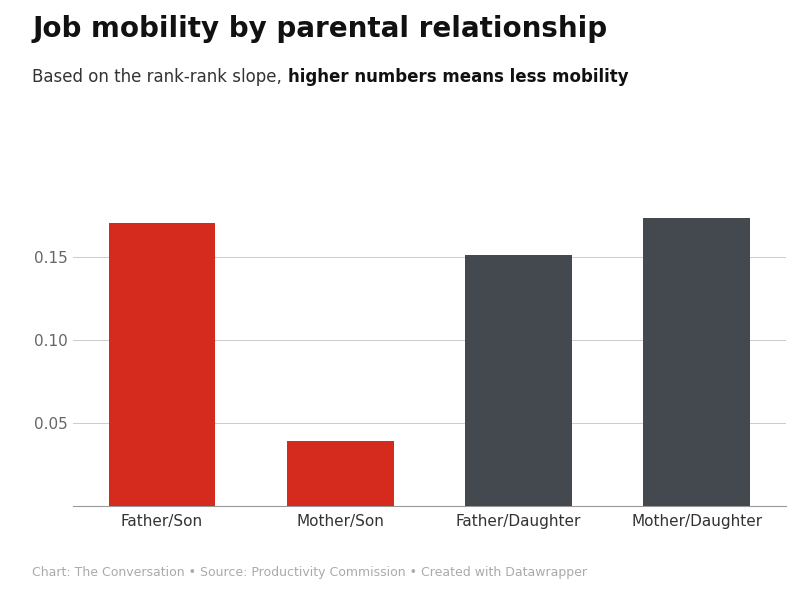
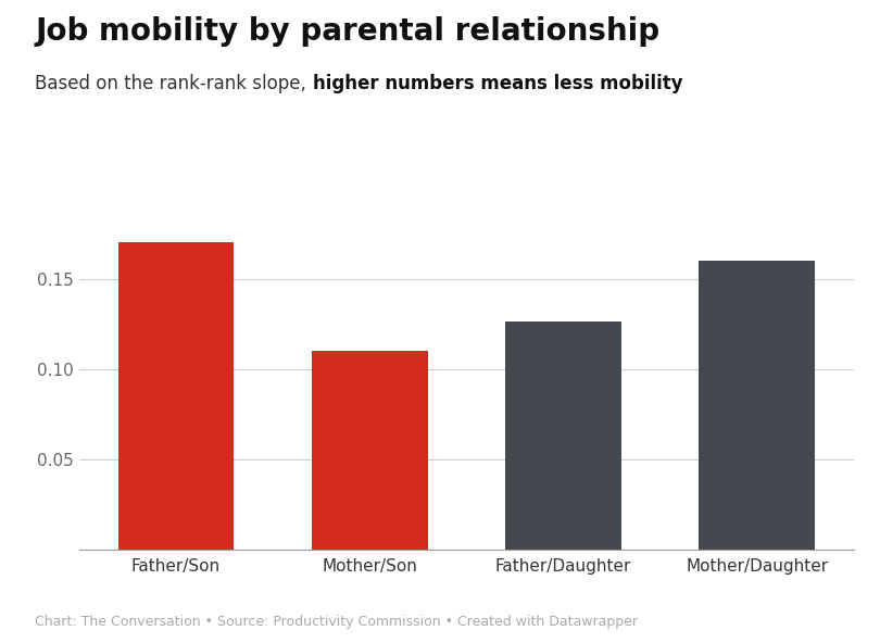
Mother/Son: 0.039 -> 0.110
Father/Daughter: 0.151 -> 0.126
Mother/Daughter: 0.173 -> 0.160
